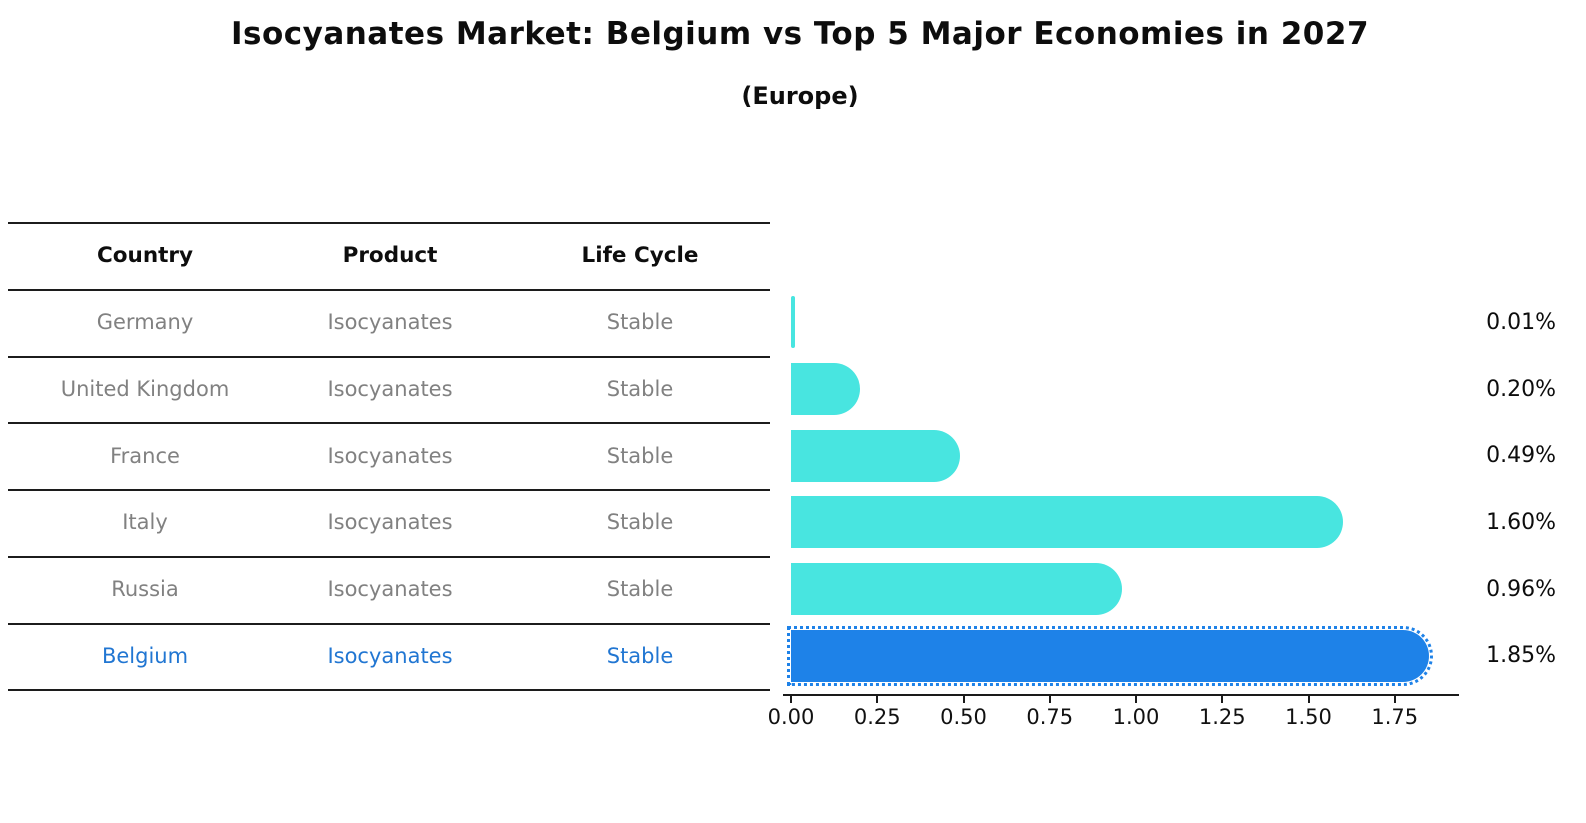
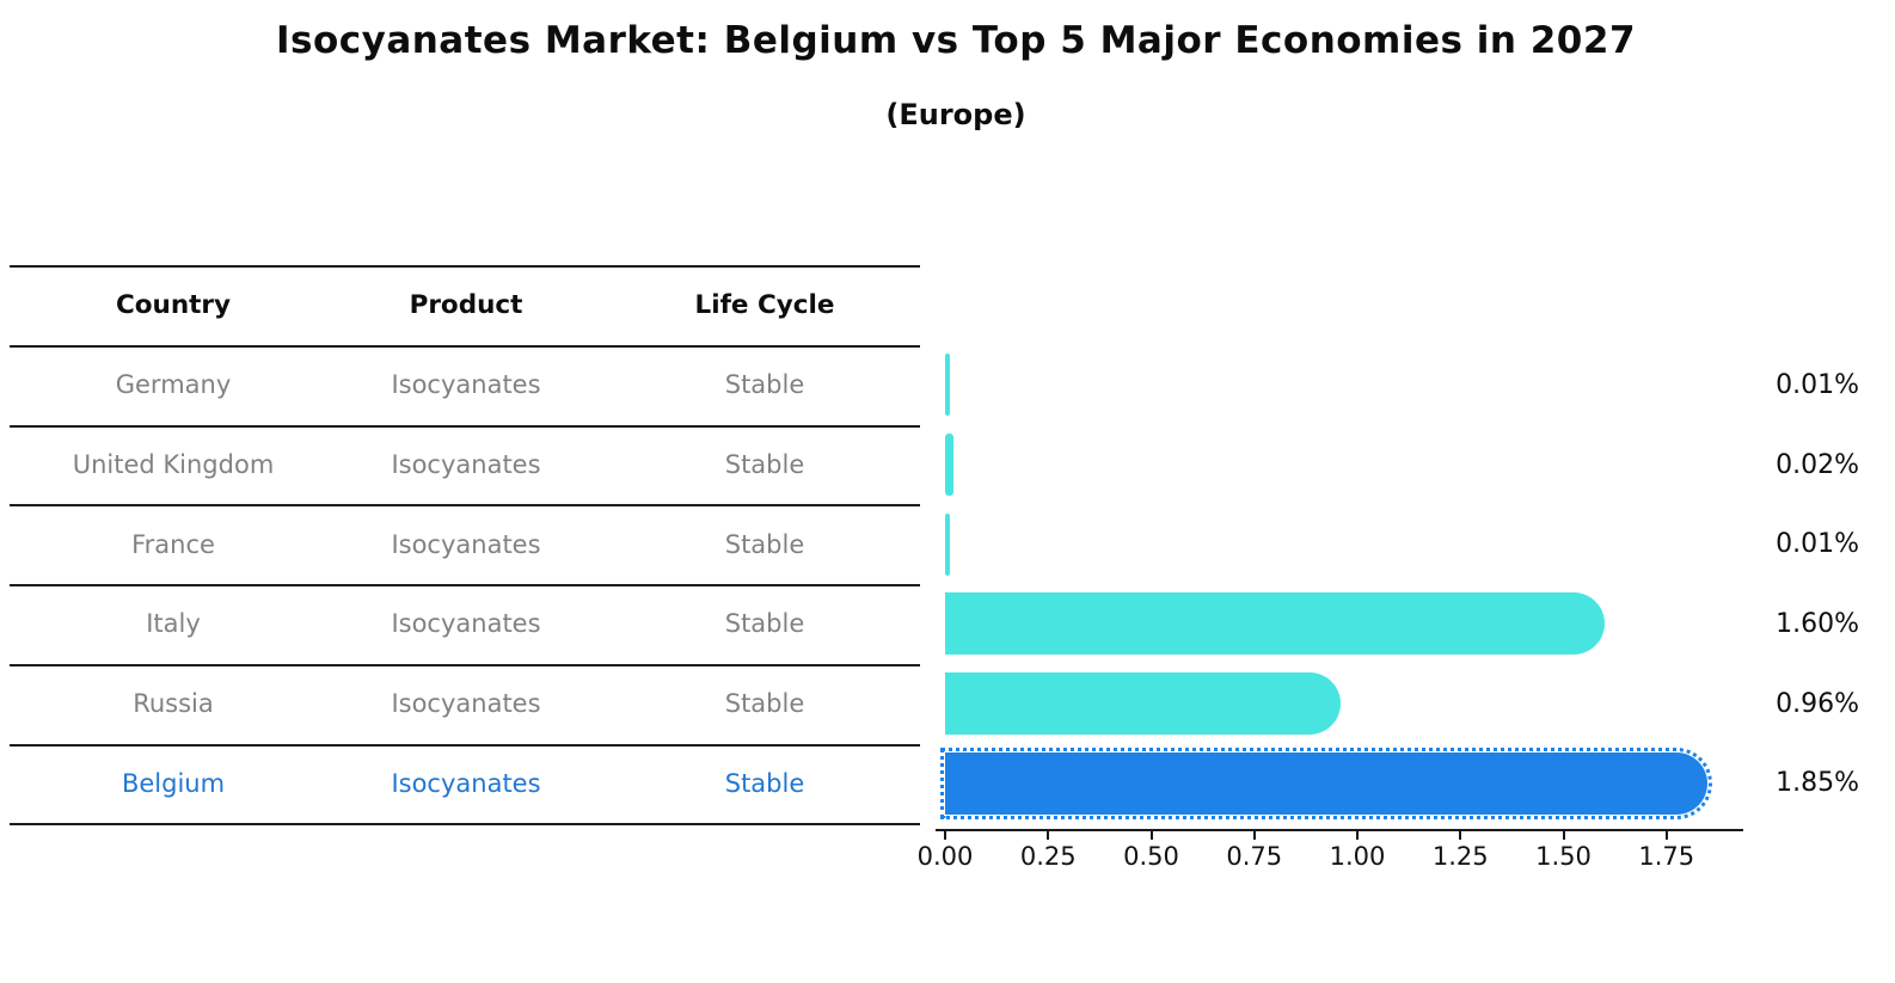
United Kingdom: 0.20% -> 0.02%
France: 0.49% -> 0.01%
